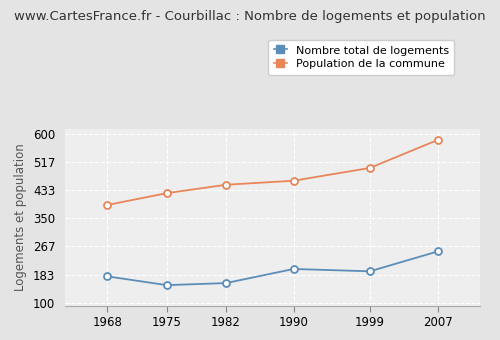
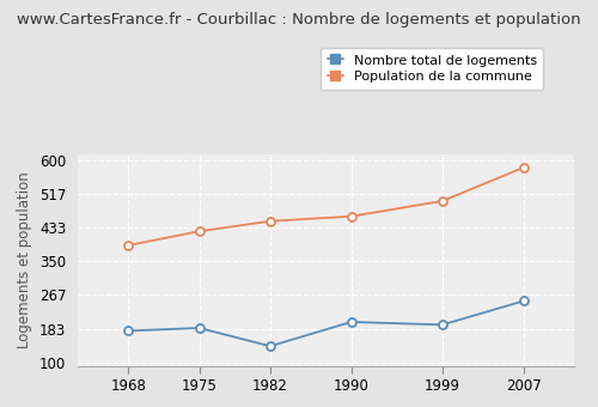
Nombre total de logements/1975: 152 -> 185
Nombre total de logements/1982: 158 -> 140
